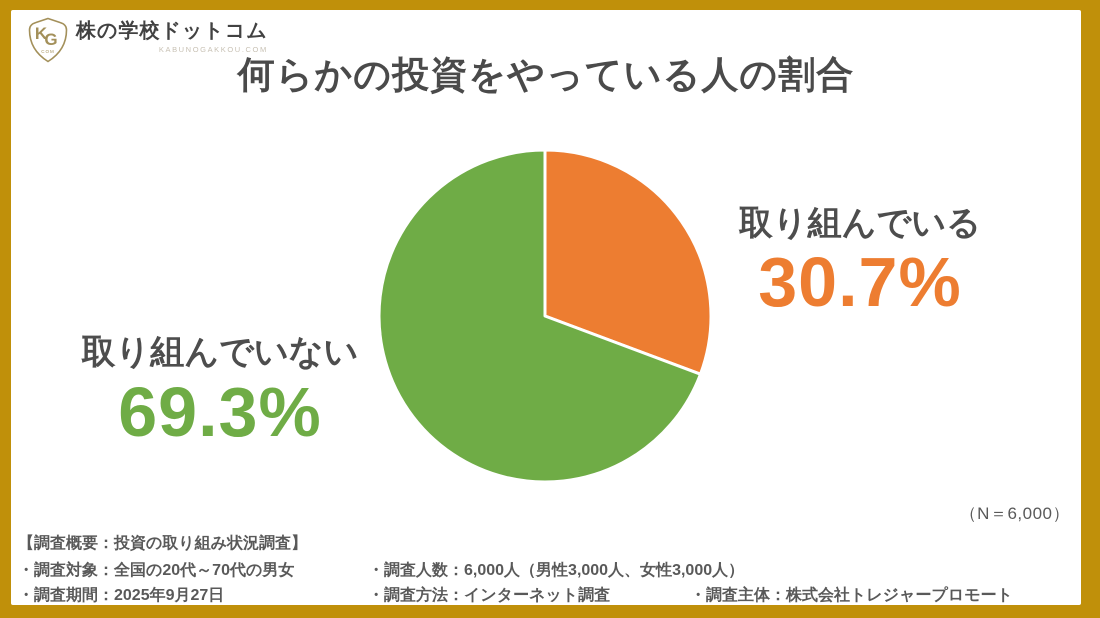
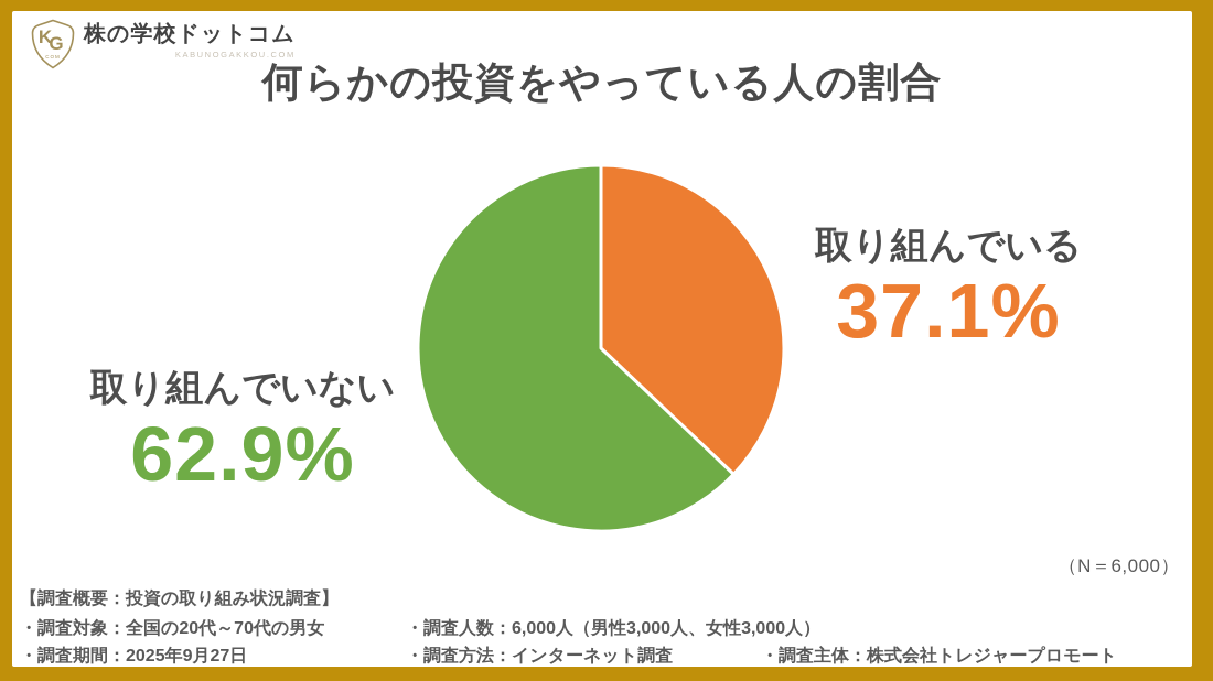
取り組んでいる: 30.7% -> 37.1%
取り組んでいない: 69.3% -> 62.9%
